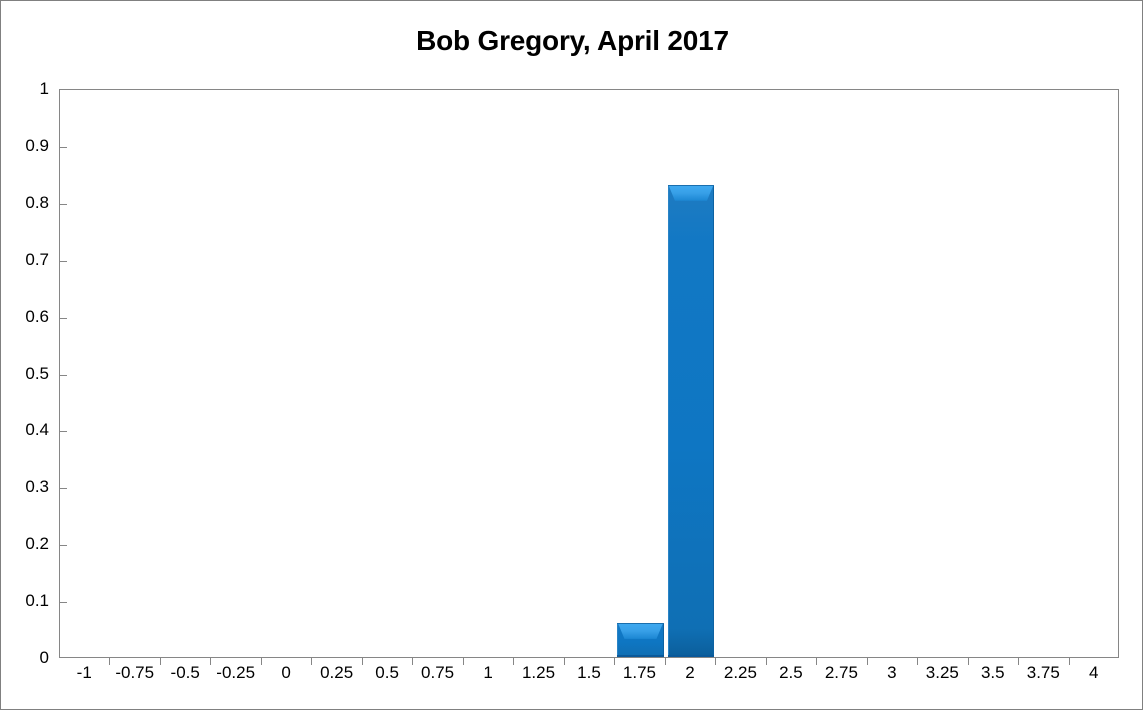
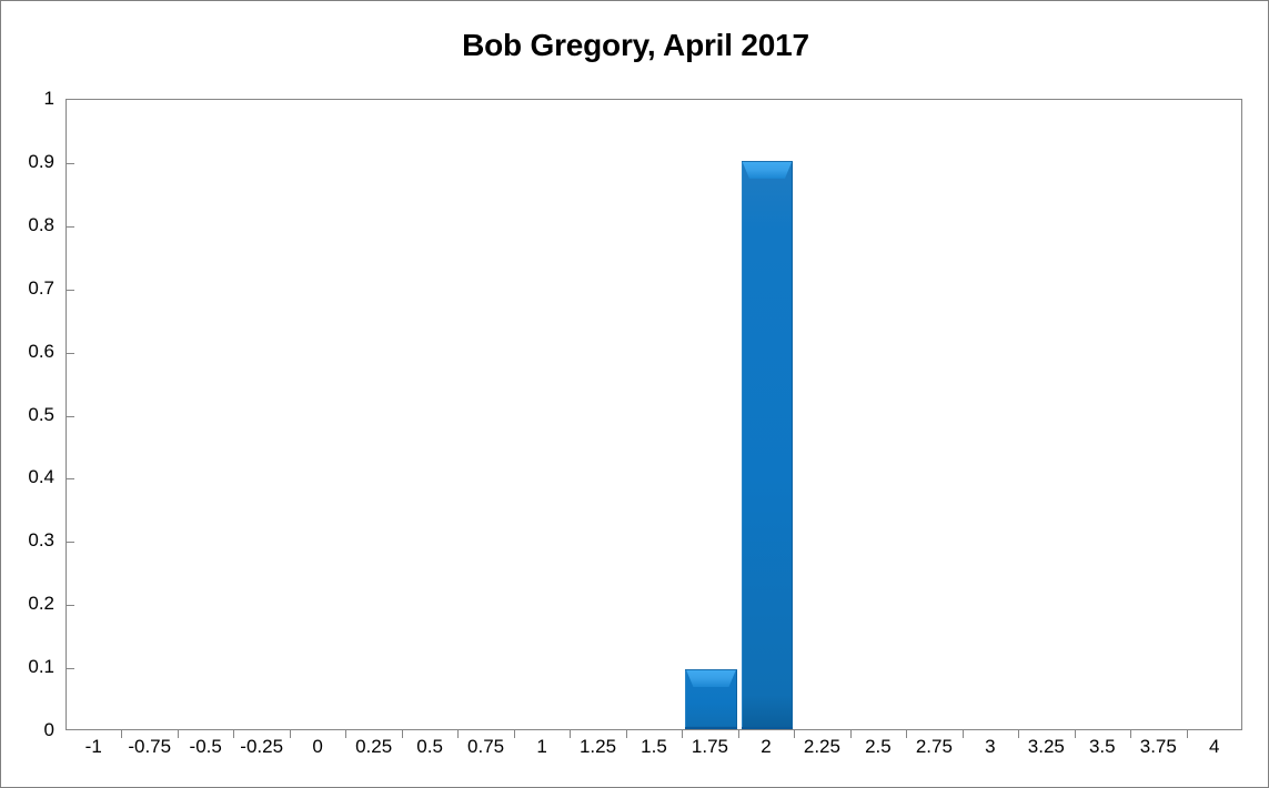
1.75: 0.06 -> 0.10
2: 0.83 -> 0.90
